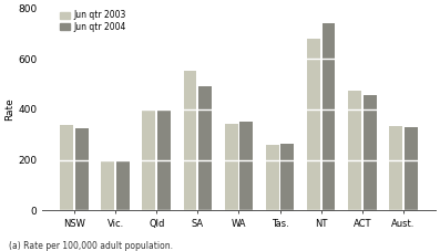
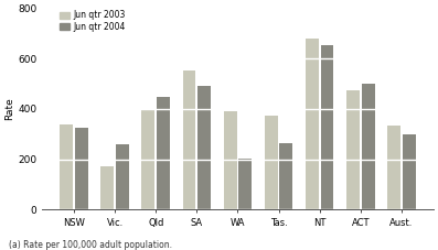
Jun qtr 2003/Vic.: 195 -> 170
Jun qtr 2004/Vic.: 200 -> 260
Jun qtr 2004/Qld: 395 -> 450
Jun qtr 2003/WA: 345 -> 390
Jun qtr 2004/WA: 350 -> 205
Jun qtr 2003/Tas.: 260 -> 375
Jun qtr 2004/NT: 740 -> 655
Jun qtr 2004/ACT: 455 -> 500
Jun qtr 2004/Aust.: 330 -> 300
